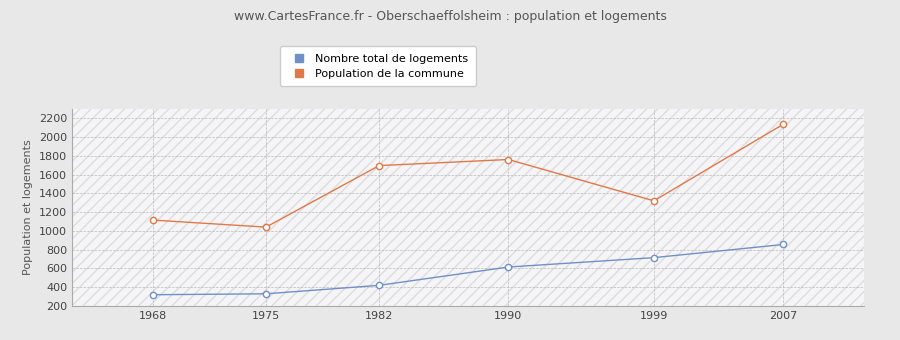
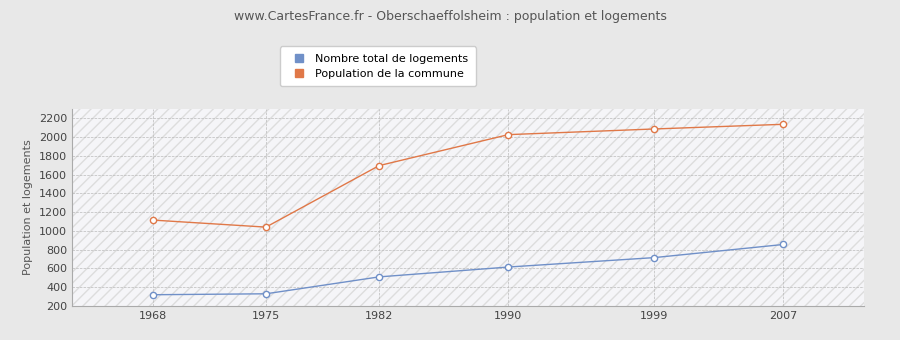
Nombre total de logements/1982: 420 -> 510
Population de la commune/1990: 1760 -> 2020
Population de la commune/1999: 1320 -> 2080
